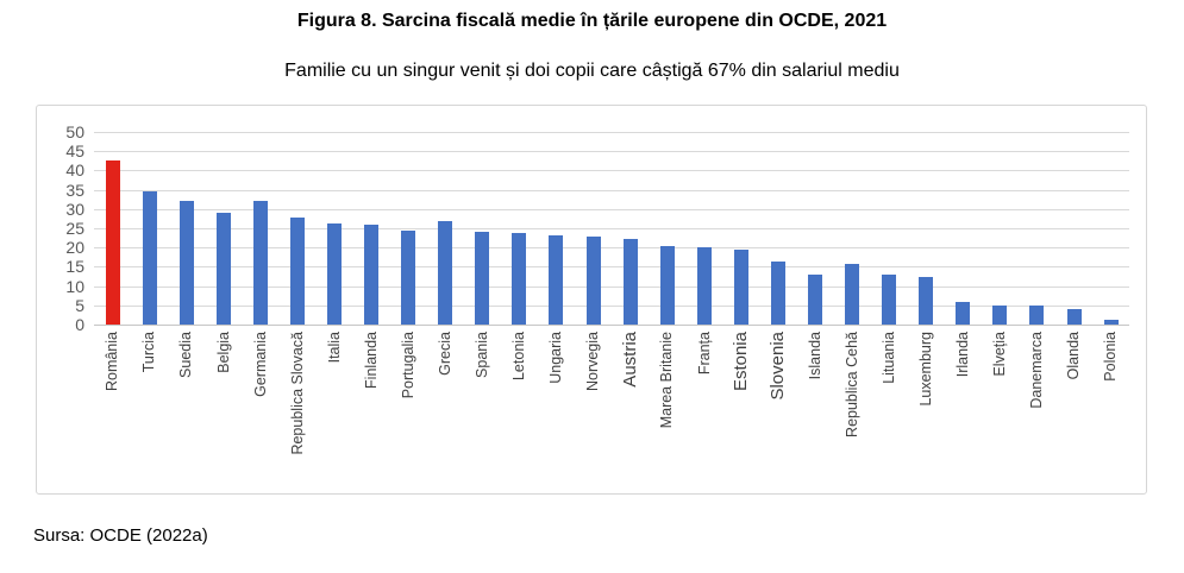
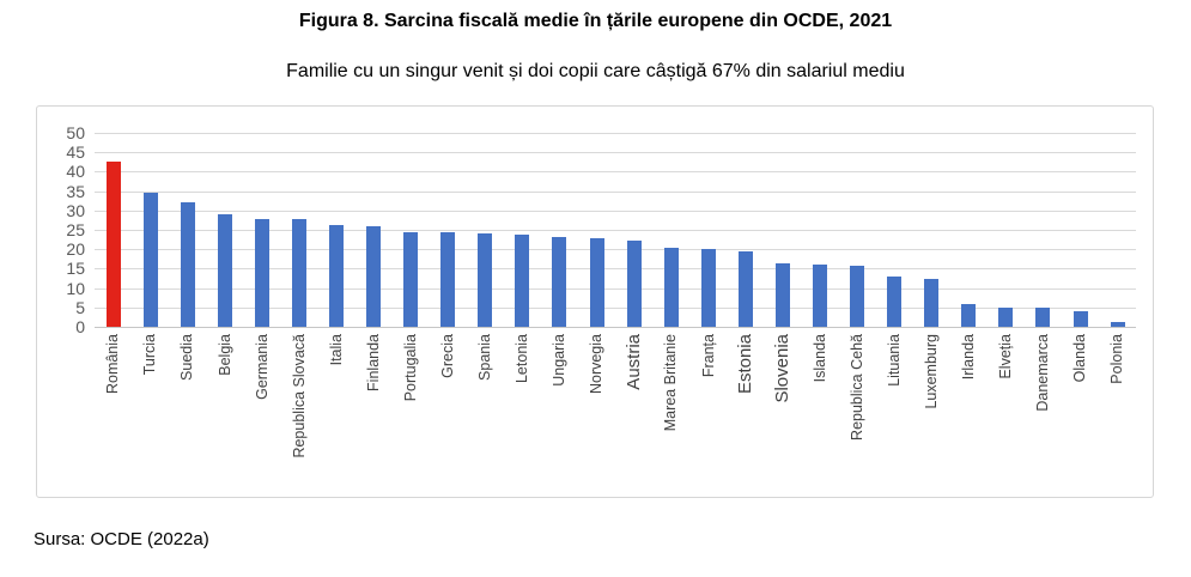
Germania: 32 -> 28
Grecia: 27 -> 24
Islanda: 13 -> 16
